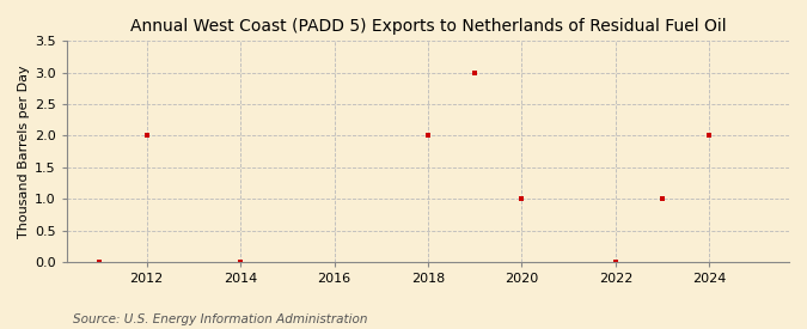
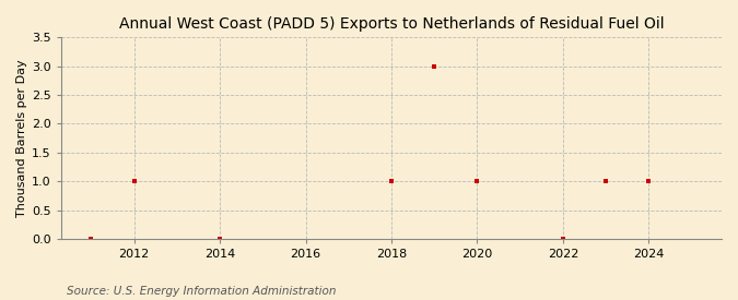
2012: 2 -> 1
2018: 2 -> 1
2024: 2 -> 1
